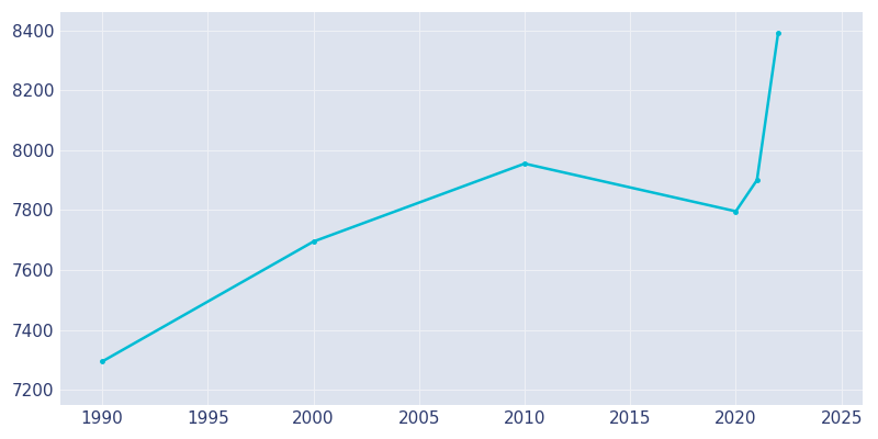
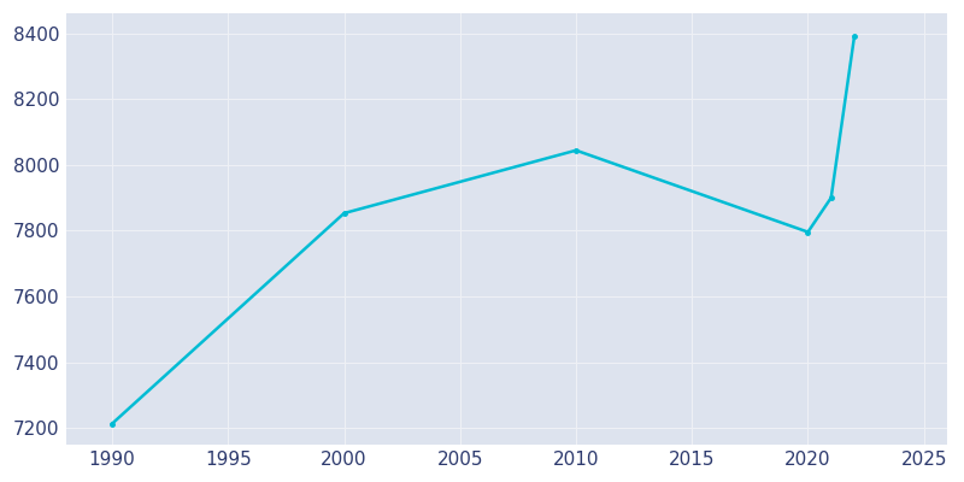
1990: 7295 -> 7214
2000: 7695 -> 7853
2010: 7955 -> 8044
